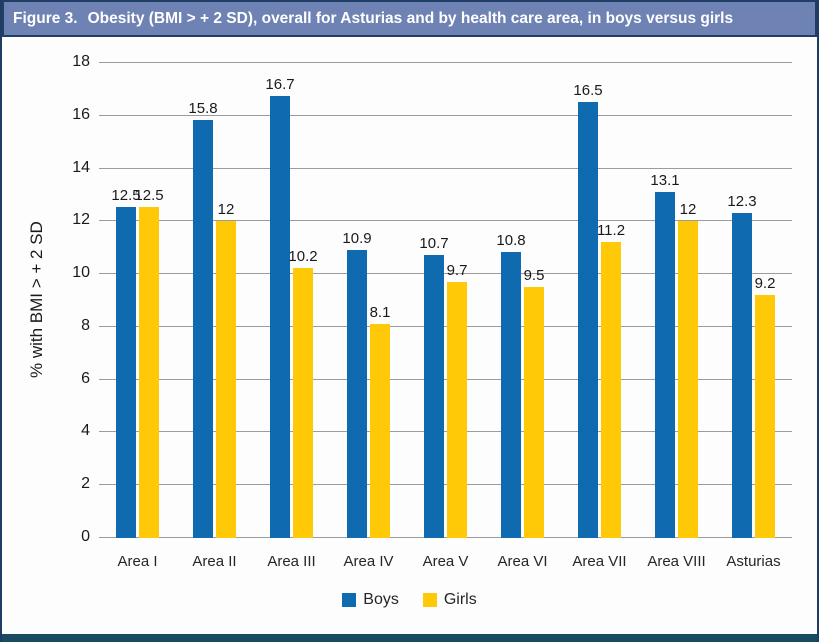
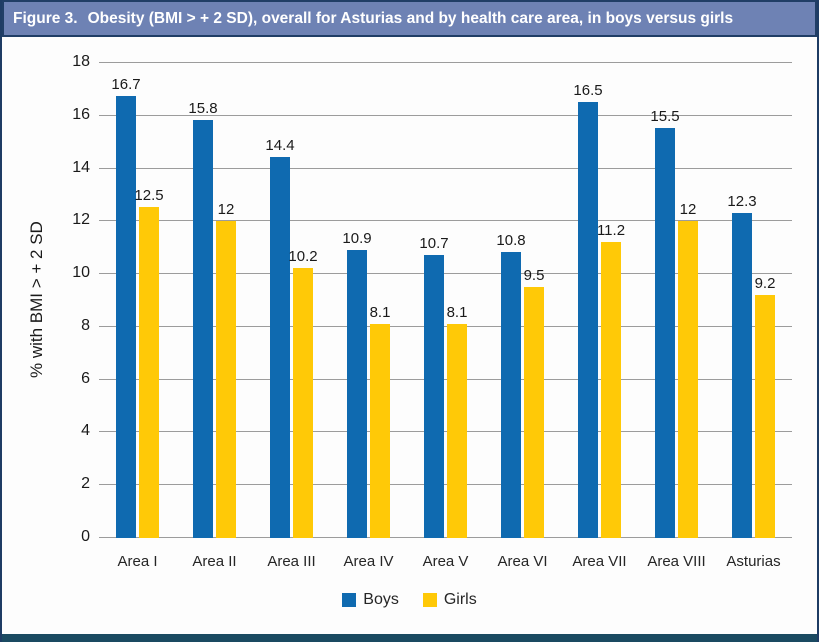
Boys/Area I: 12.5 -> 16.7
Boys/Area III: 16.7 -> 14.4
Girls/Area V: 9.7 -> 8.1
Boys/Area VIII: 13.1 -> 15.5
